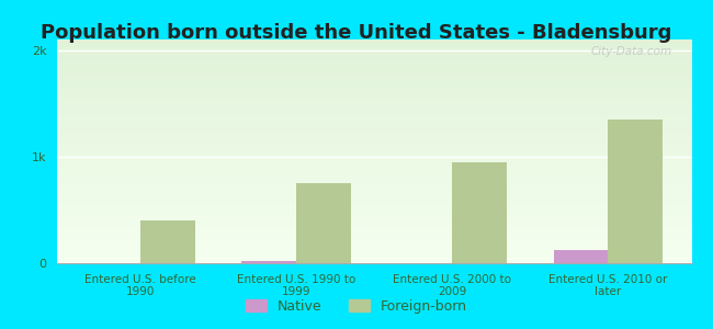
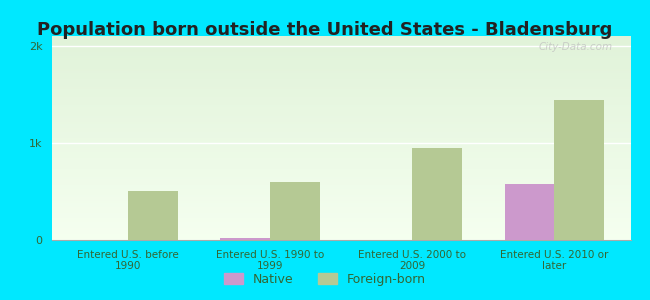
Foreign-born/Entered U.S. before 1990: 0.40k -> 0.50k
Foreign-born/Entered U.S. 1990 to 1999: 0.75k -> 0.60k
Native/Entered U.S. 2010 or later: 0.12k -> 0.58k
Foreign-born/Entered U.S. 2010 or later: 1.35k -> 1.44k
